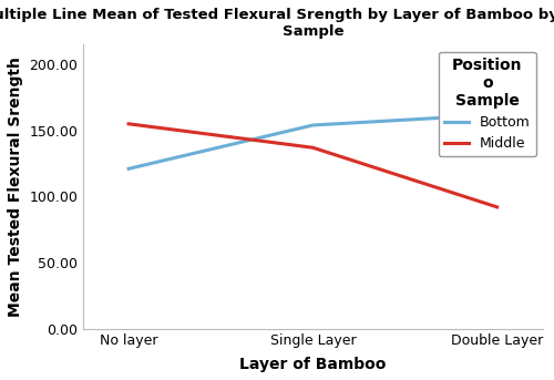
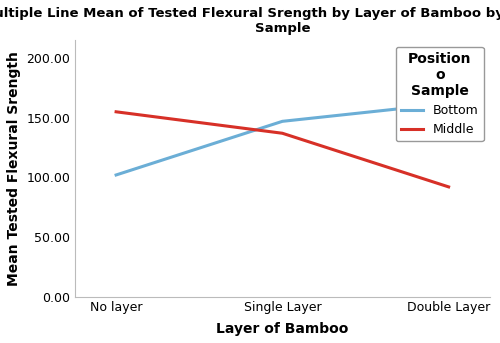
Bottom/No layer: 121 -> 102
Bottom/Single Layer: 154 -> 147
